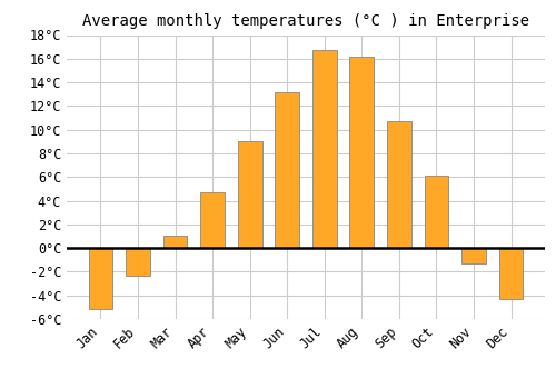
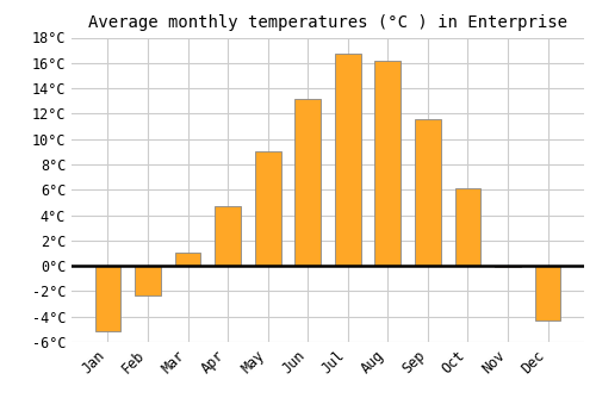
Sep: 10.7°C -> 11.6°C
Nov: -1.3°C -> -0.1°C
